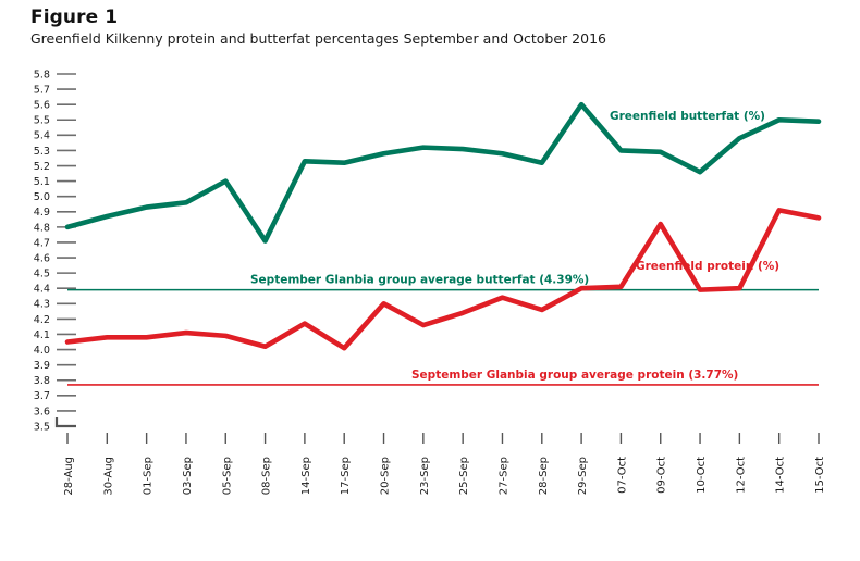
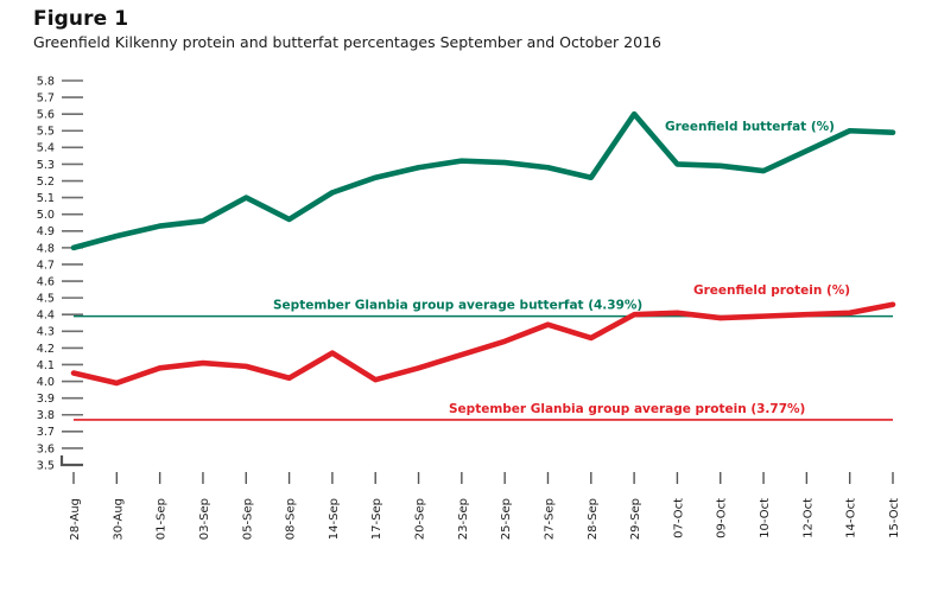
Greenfield protein (%)/30-Aug: 4.08 -> 3.99
Greenfield butterfat (%)/08-Sep: 4.71 -> 4.97
Greenfield butterfat (%)/14-Sep: 5.23 -> 5.13
Greenfield protein (%)/20-Sep: 4.30 -> 4.08
Greenfield protein (%)/09-Oct: 4.82 -> 4.38
Greenfield butterfat (%)/10-Oct: 5.16 -> 5.26
Greenfield protein (%)/14-Oct: 4.91 -> 4.41
Greenfield protein (%)/15-Oct: 4.86 -> 4.46
